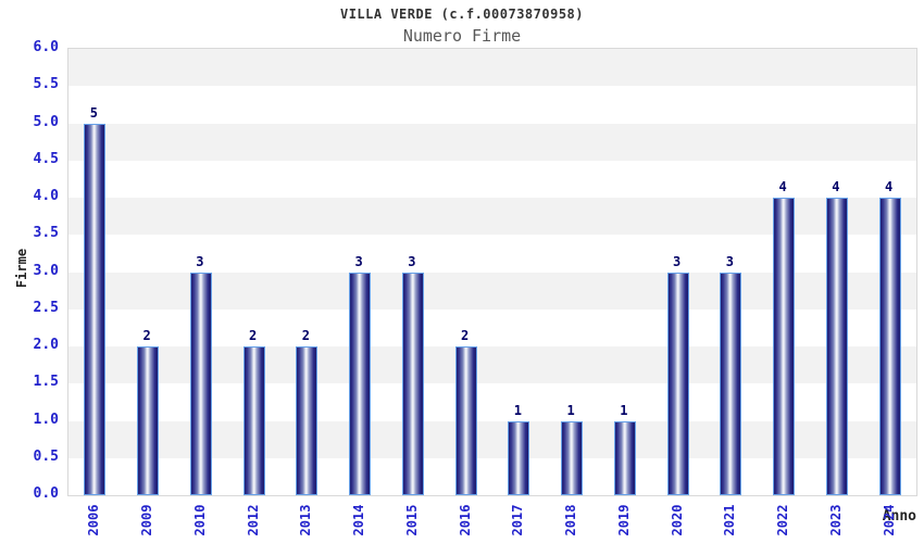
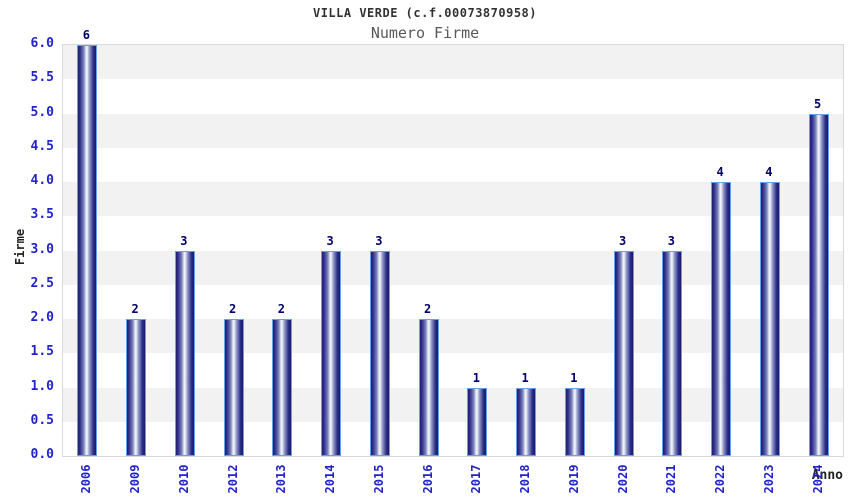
2006: 5 -> 6
2024: 4 -> 5
